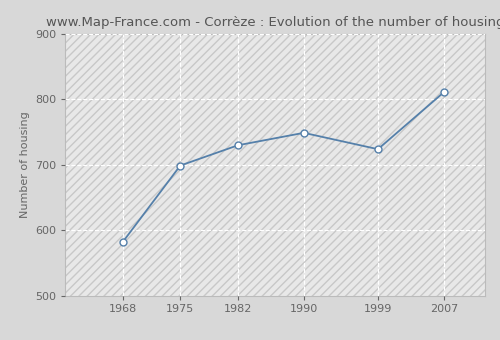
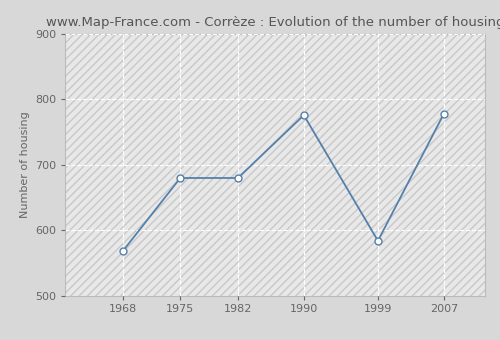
1968: 582 -> 568
1975: 699 -> 680
1982: 730 -> 680
1990: 749 -> 776
1999: 724 -> 584
2007: 811 -> 778
